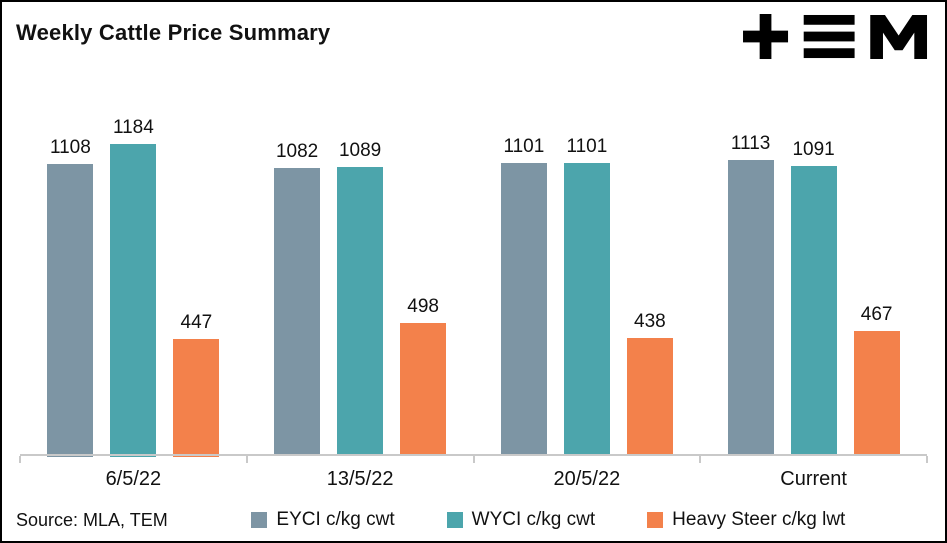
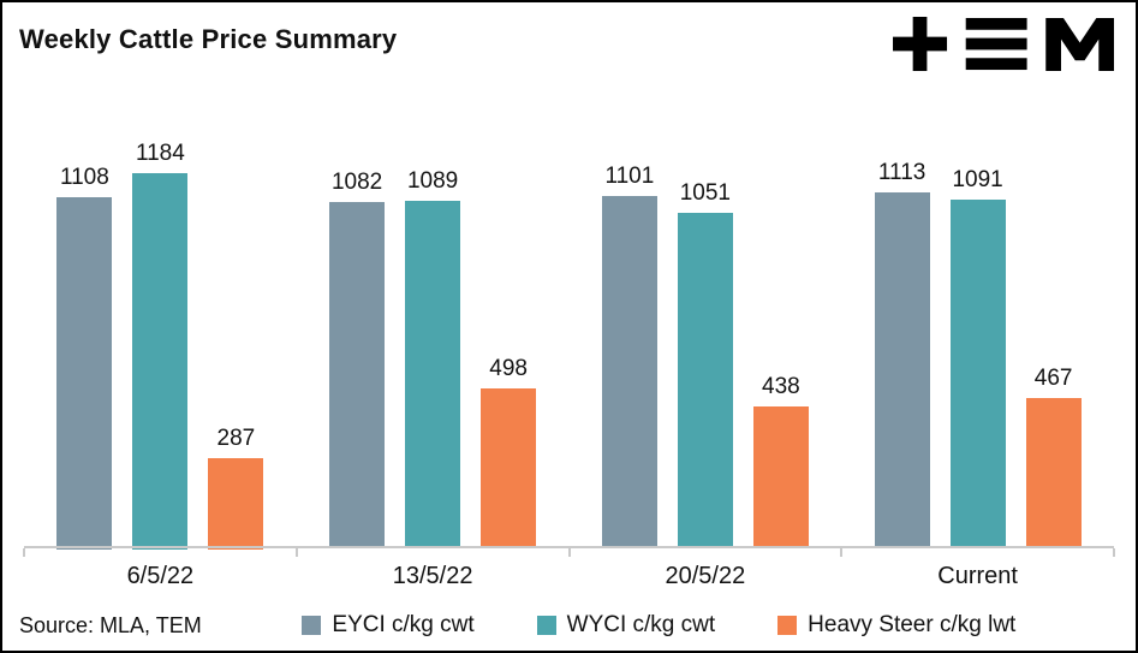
Heavy Steer c/kg lwt/6/5/22: 447 -> 287
WYCI c/kg cwt/20/5/22: 1101 -> 1051
